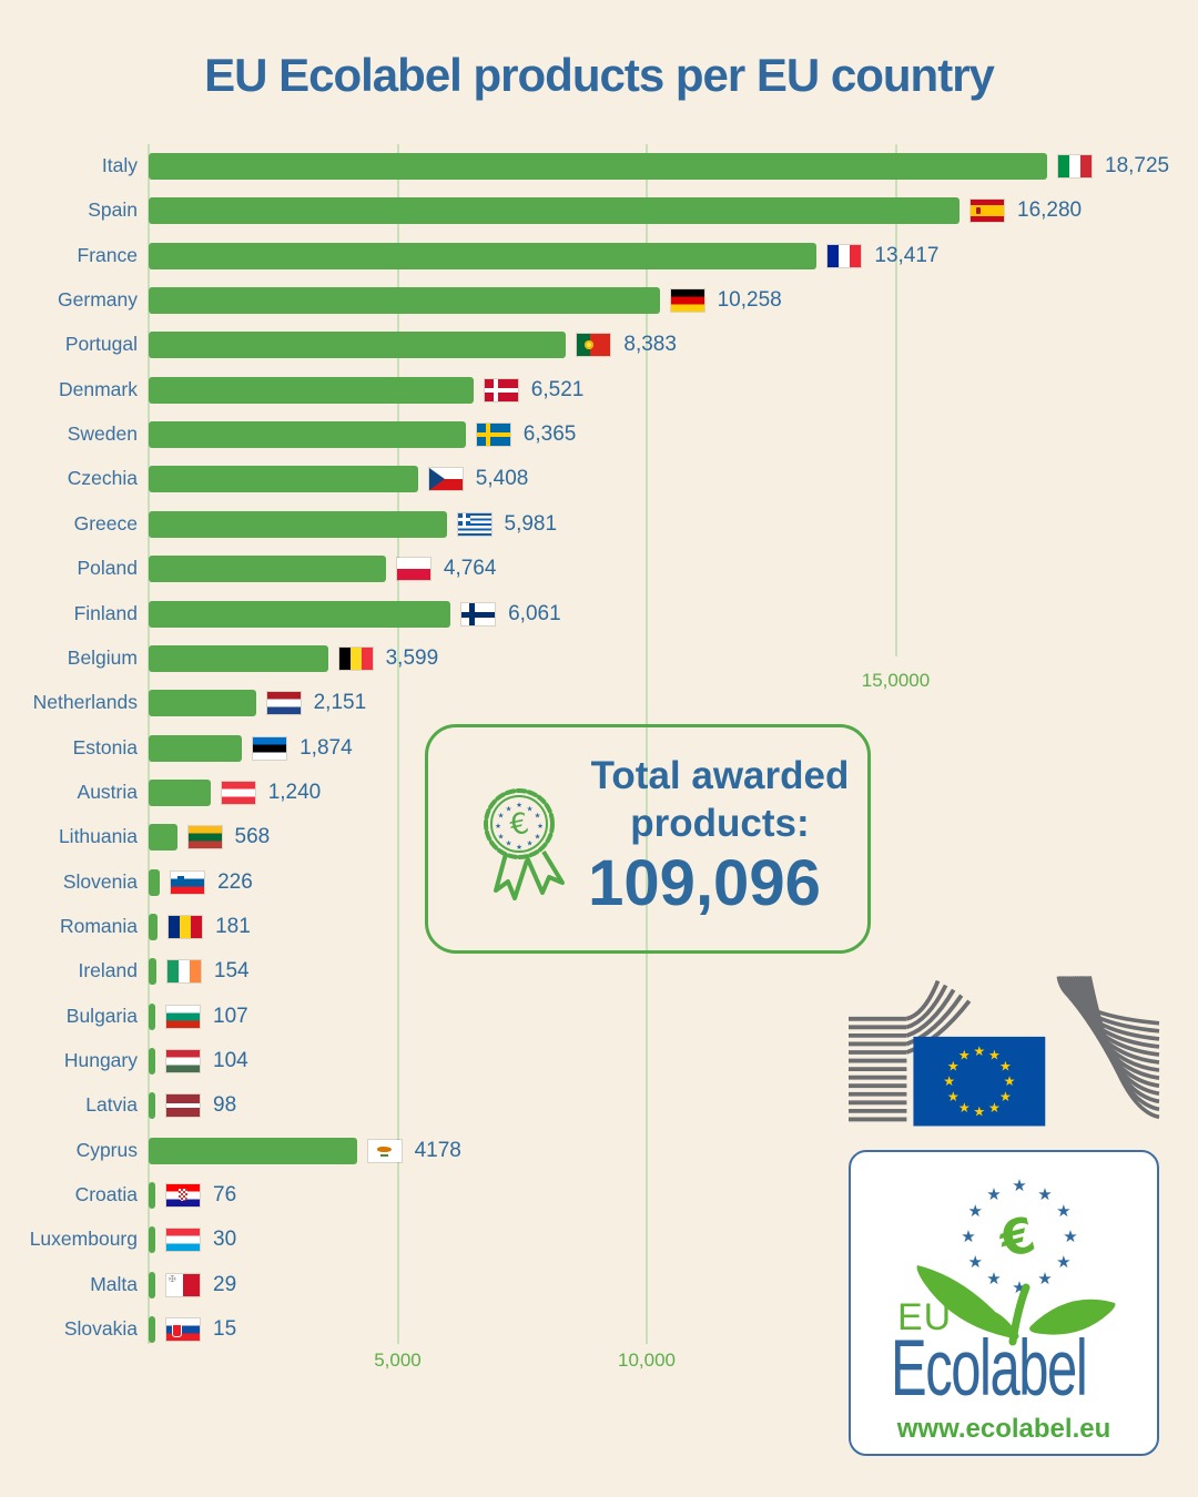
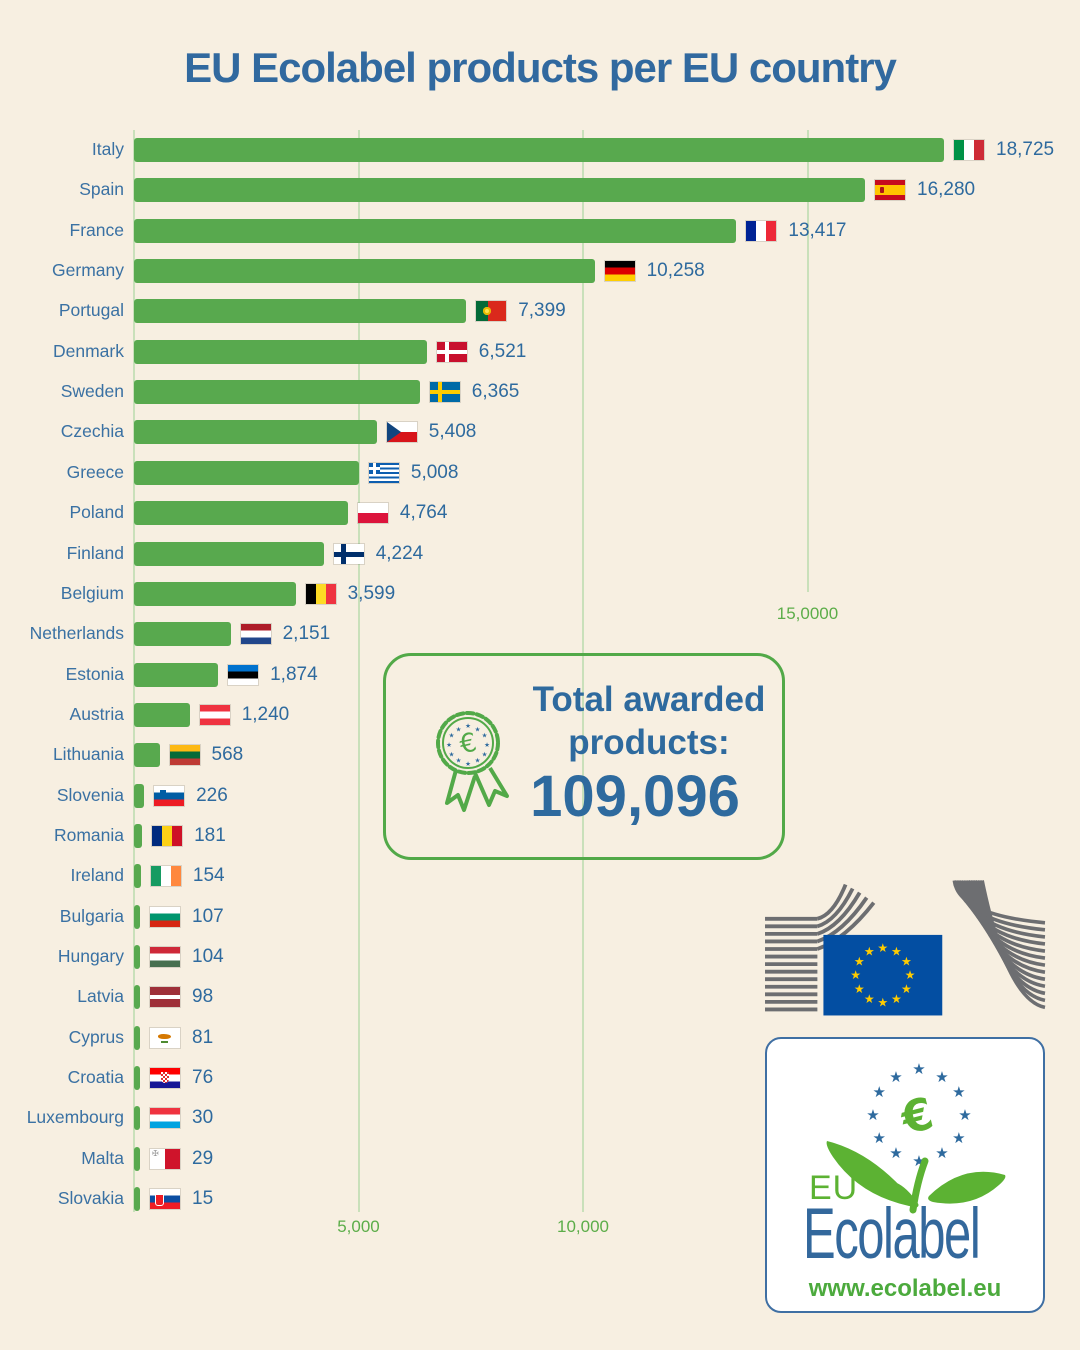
Portugal: 8,383 -> 7,399
Greece: 5,981 -> 5,008
Finland: 6,061 -> 4,224
Cyprus: 4178 -> 81
